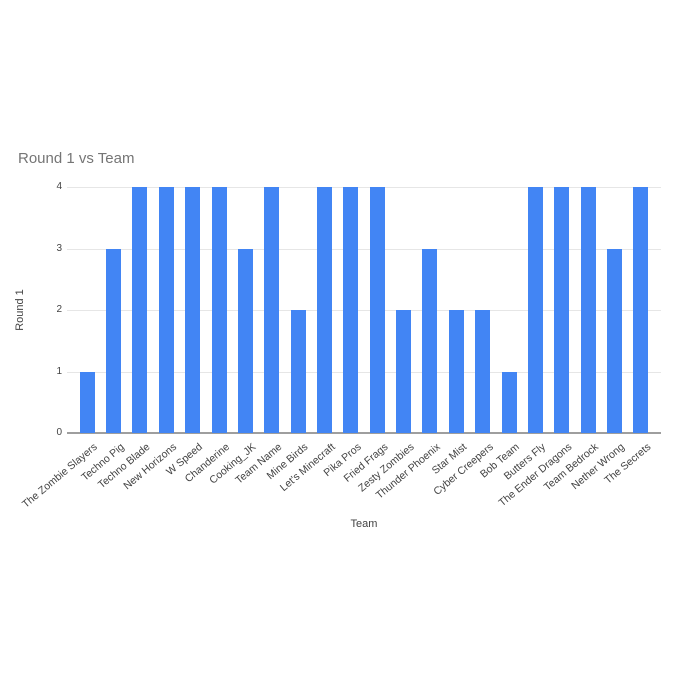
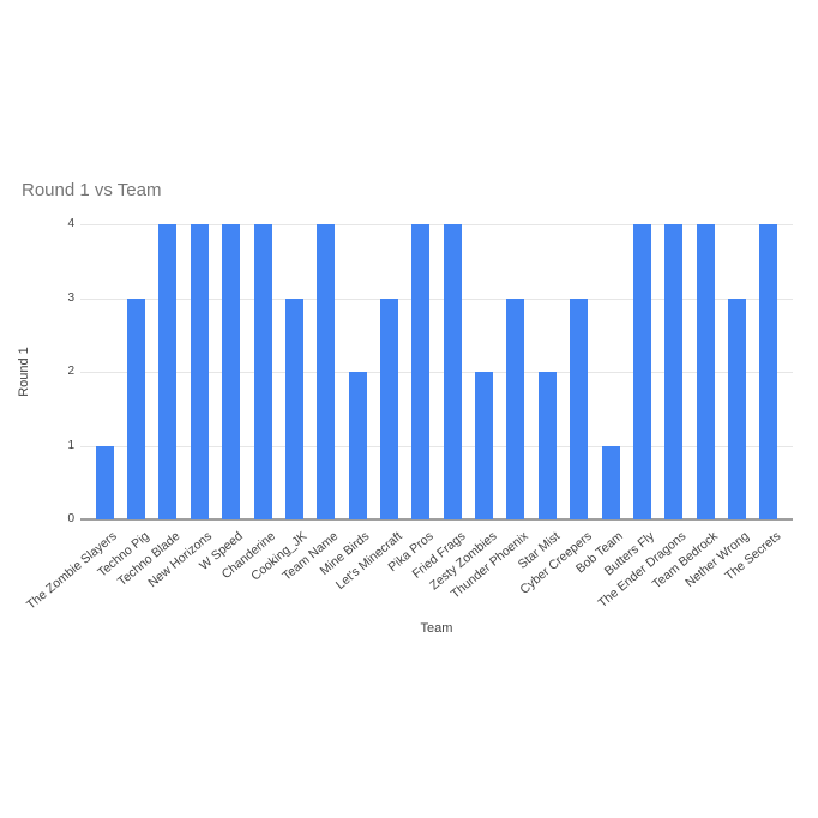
Let's Minecraft: 4 -> 3
Cyber Creepers: 2 -> 3
